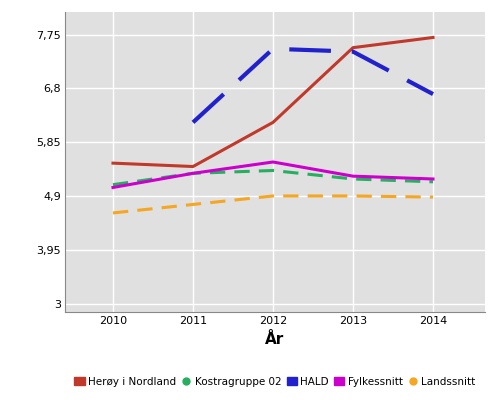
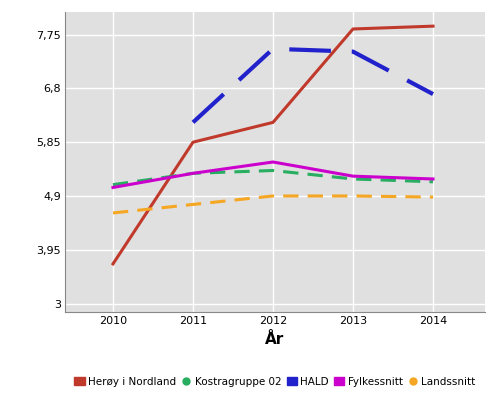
Herøy i Nordland/2010: 5,48 -> 3,70
Herøy i Nordland/2011: 5,42 -> 5,85
Herøy i Nordland/2013: 7,52 -> 7,85
Herøy i Nordland/2014: 7,70 -> 7,90
